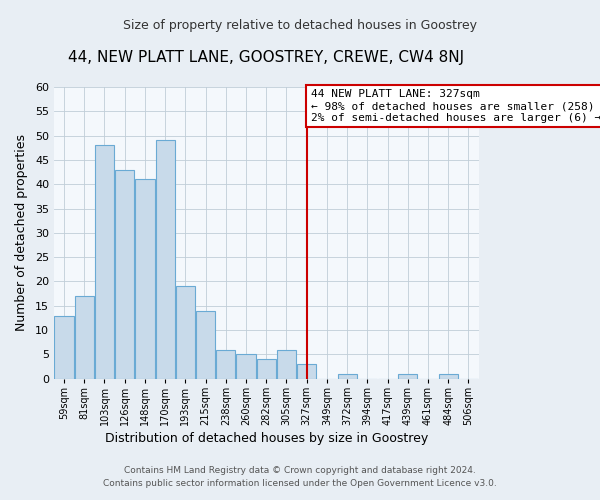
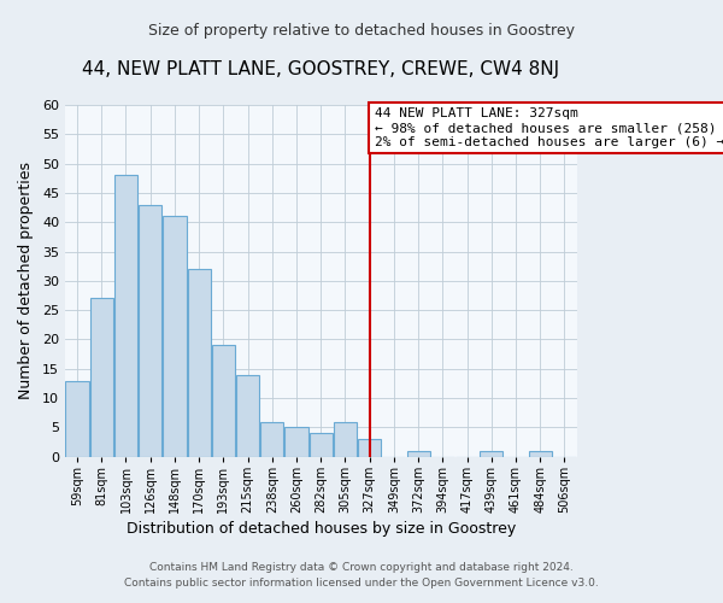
81sqm: 17 -> 27
170sqm: 49 -> 32
